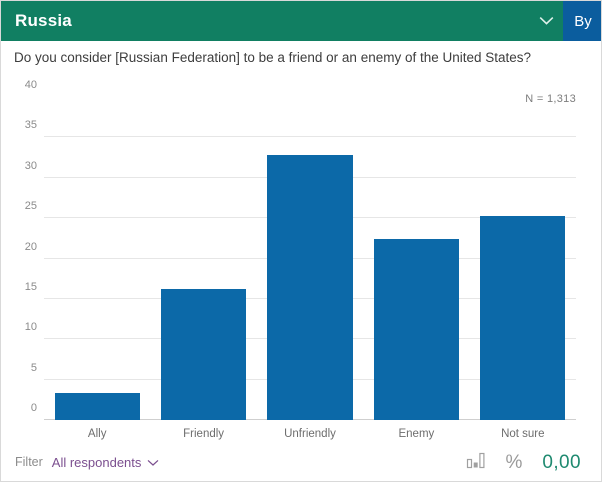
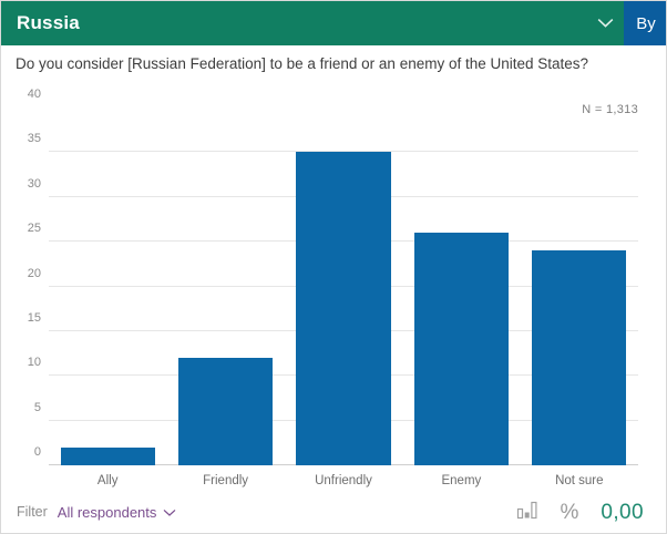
Ally: 3 -> 2
Friendly: 16 -> 12
Unfriendly: 33 -> 35
Enemy: 22 -> 26
Not sure: 25 -> 24
